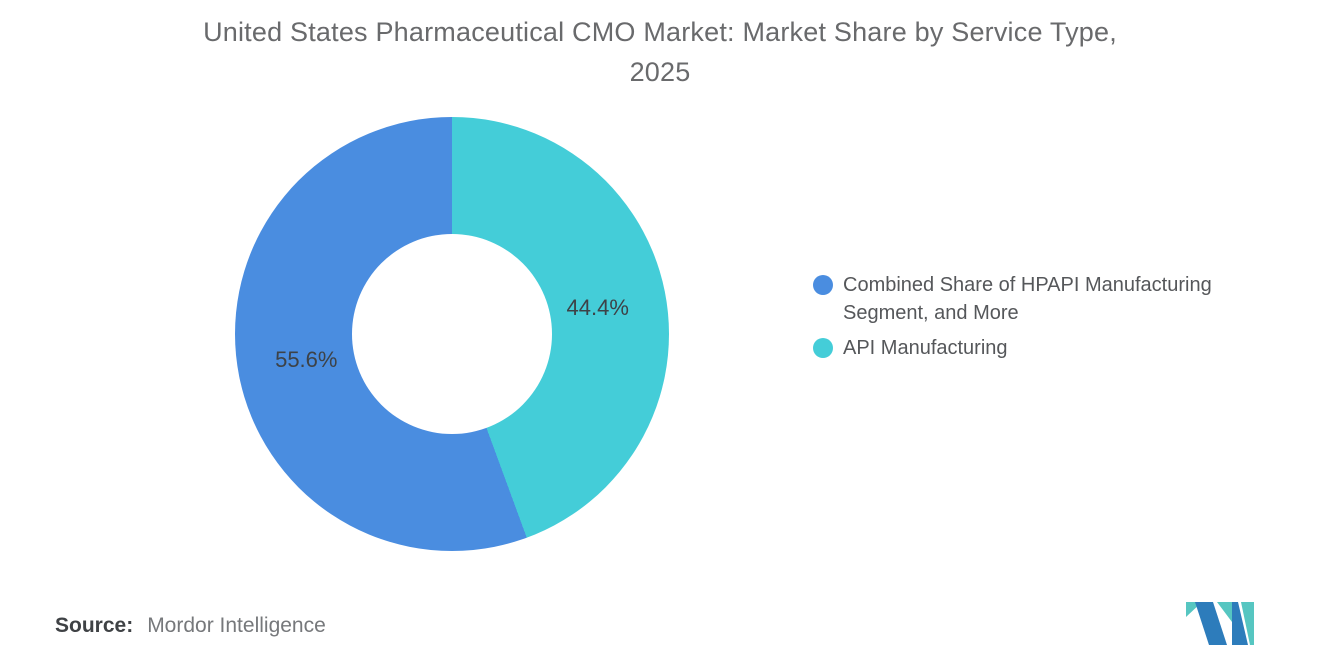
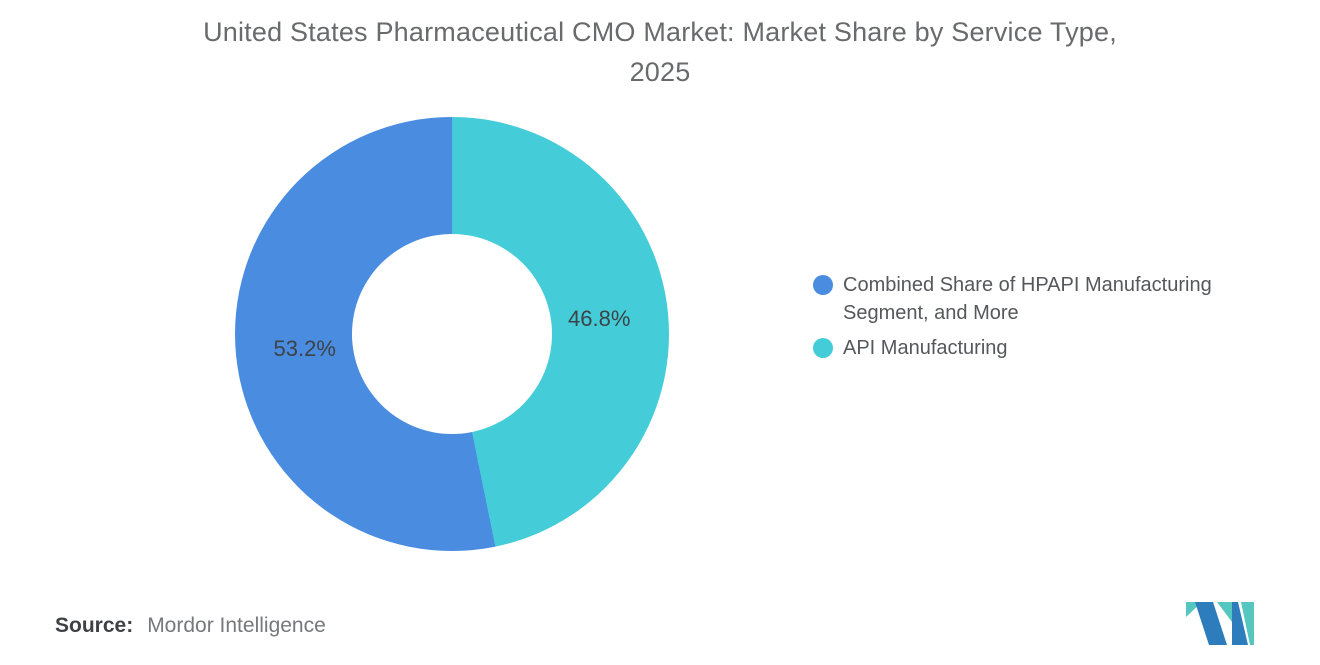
Combined Share of HPAPI Manufacturing Segment, and More: 55.6% -> 53.2%
API Manufacturing: 44.4% -> 46.8%
